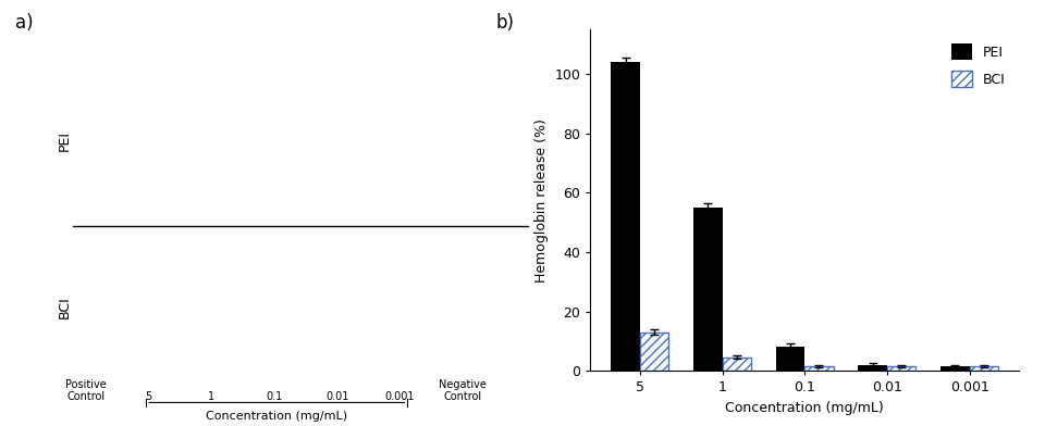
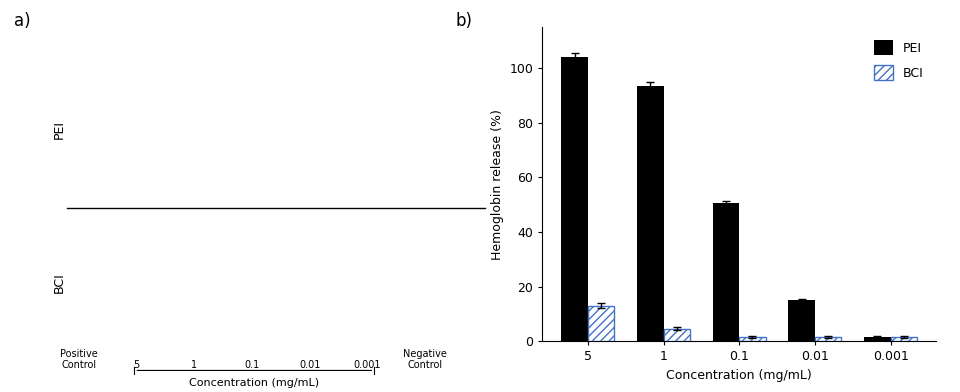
PEI/1: 55.0 -> 93.5
PEI/0.1: 8.0 -> 50.5
PEI/0.01: 2.0 -> 15.0
